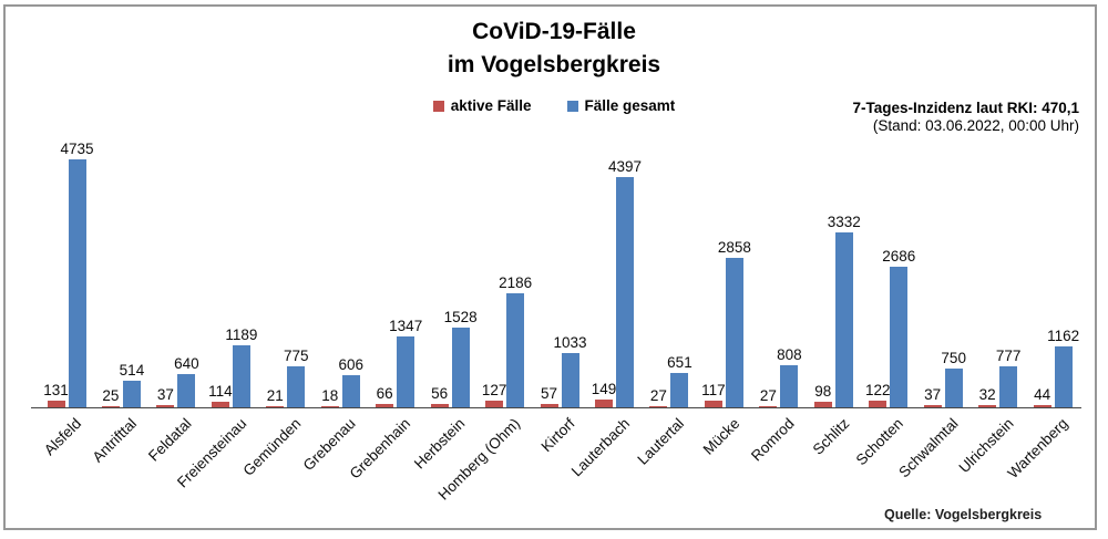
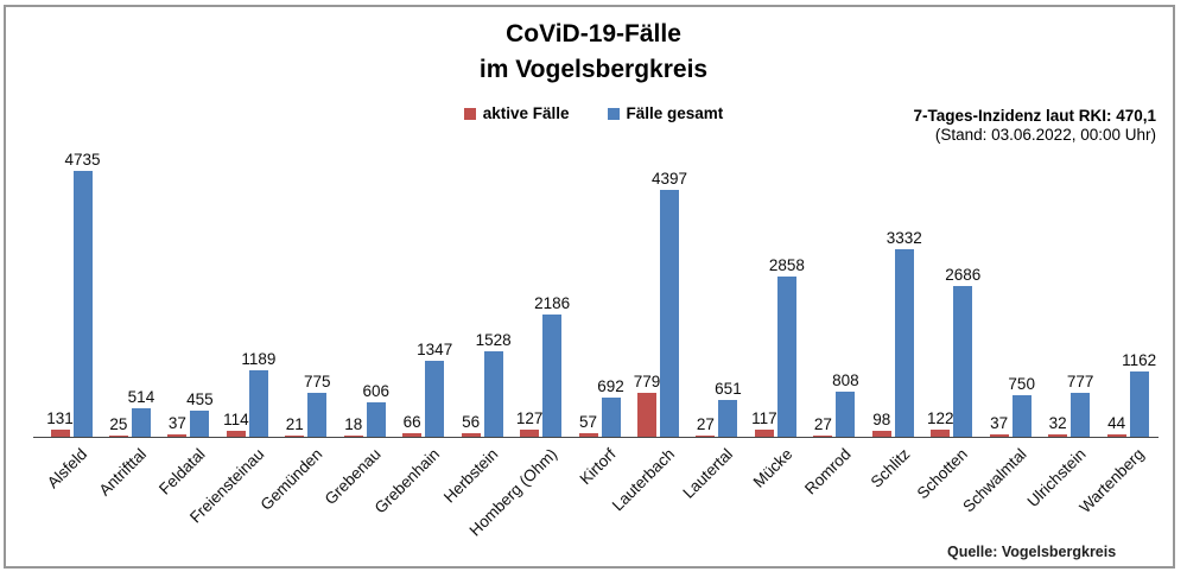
Fälle gesamt/Feldatal: 640 -> 455
Fälle gesamt/Kirtorf: 1033 -> 692
aktive Fälle/Lauterbach: 149 -> 779
